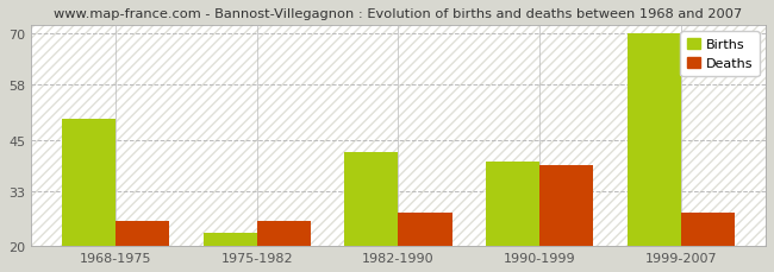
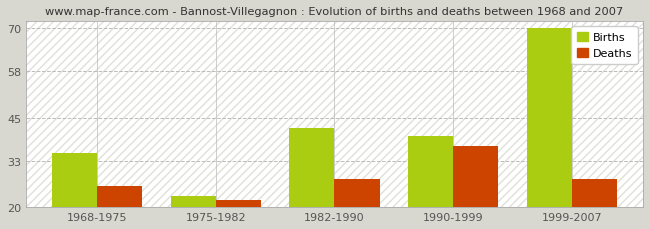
Births/1968-1975: 50 -> 35
Deaths/1975-1982: 26 -> 22
Deaths/1990-1999: 39 -> 37
